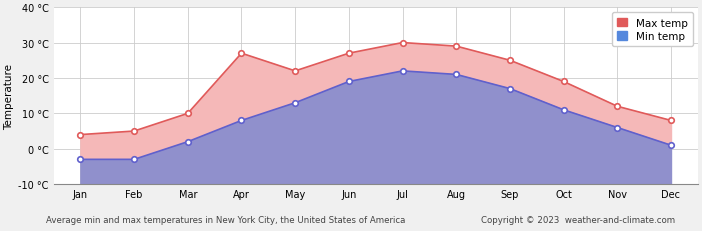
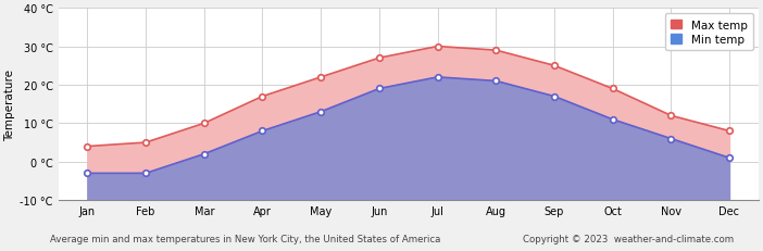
Max temp/Apr: 27 °C -> 17 °C
